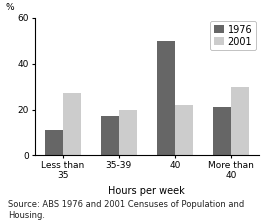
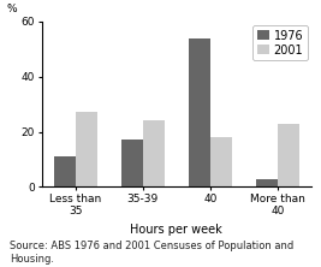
2001/35-39: 20 -> 24
1976/40: 50 -> 54
2001/40: 22 -> 18
1976/More than 40: 21 -> 3
2001/More than 40: 30 -> 23
